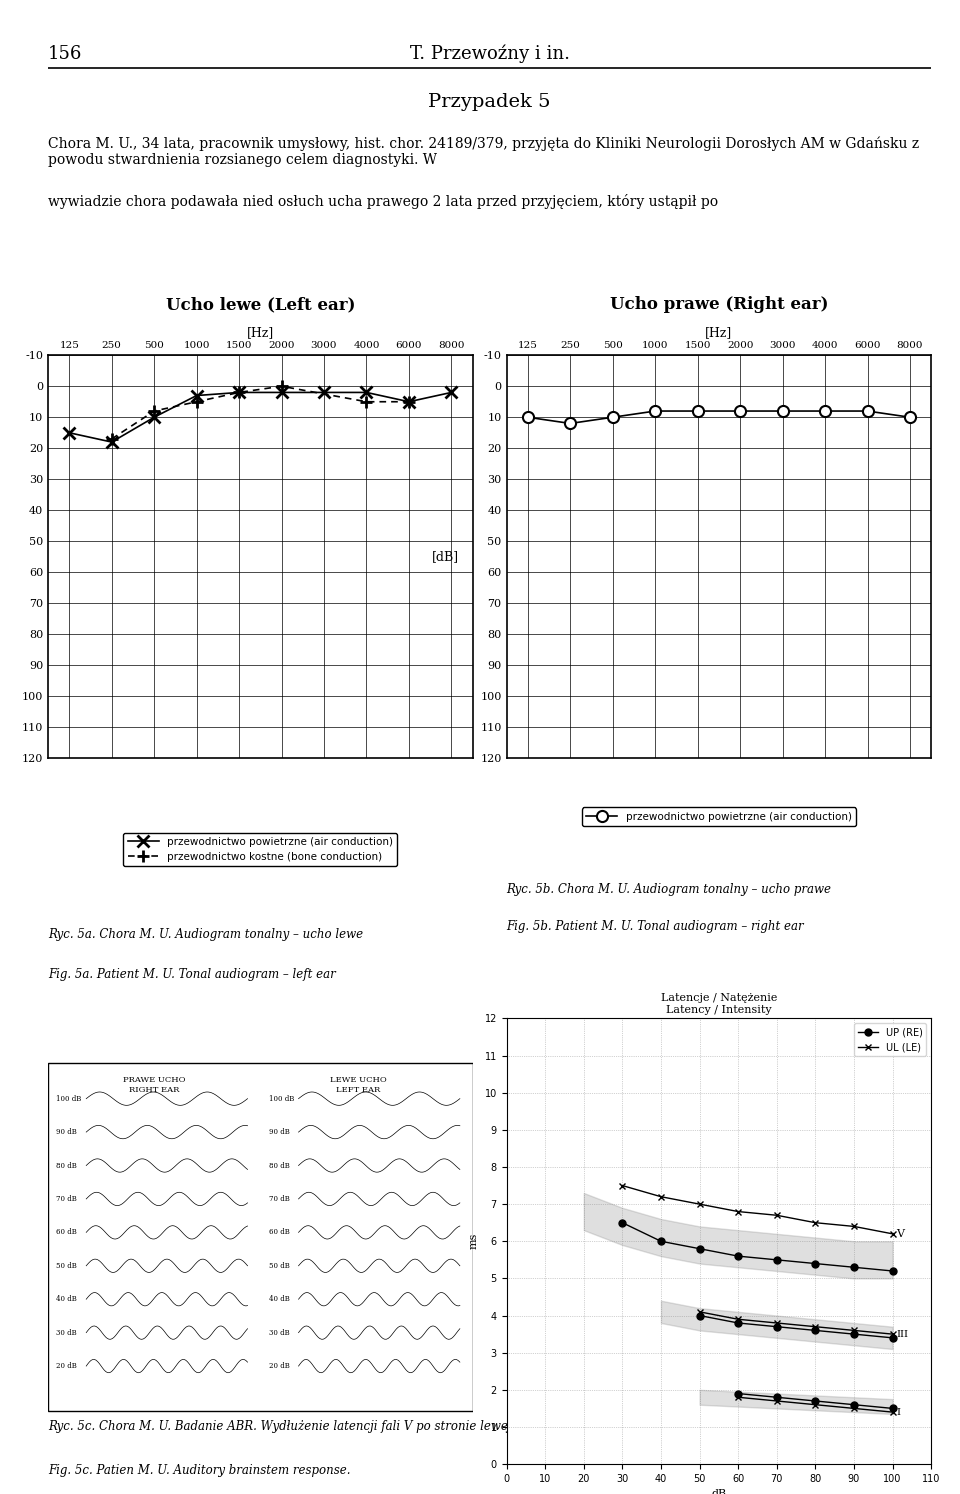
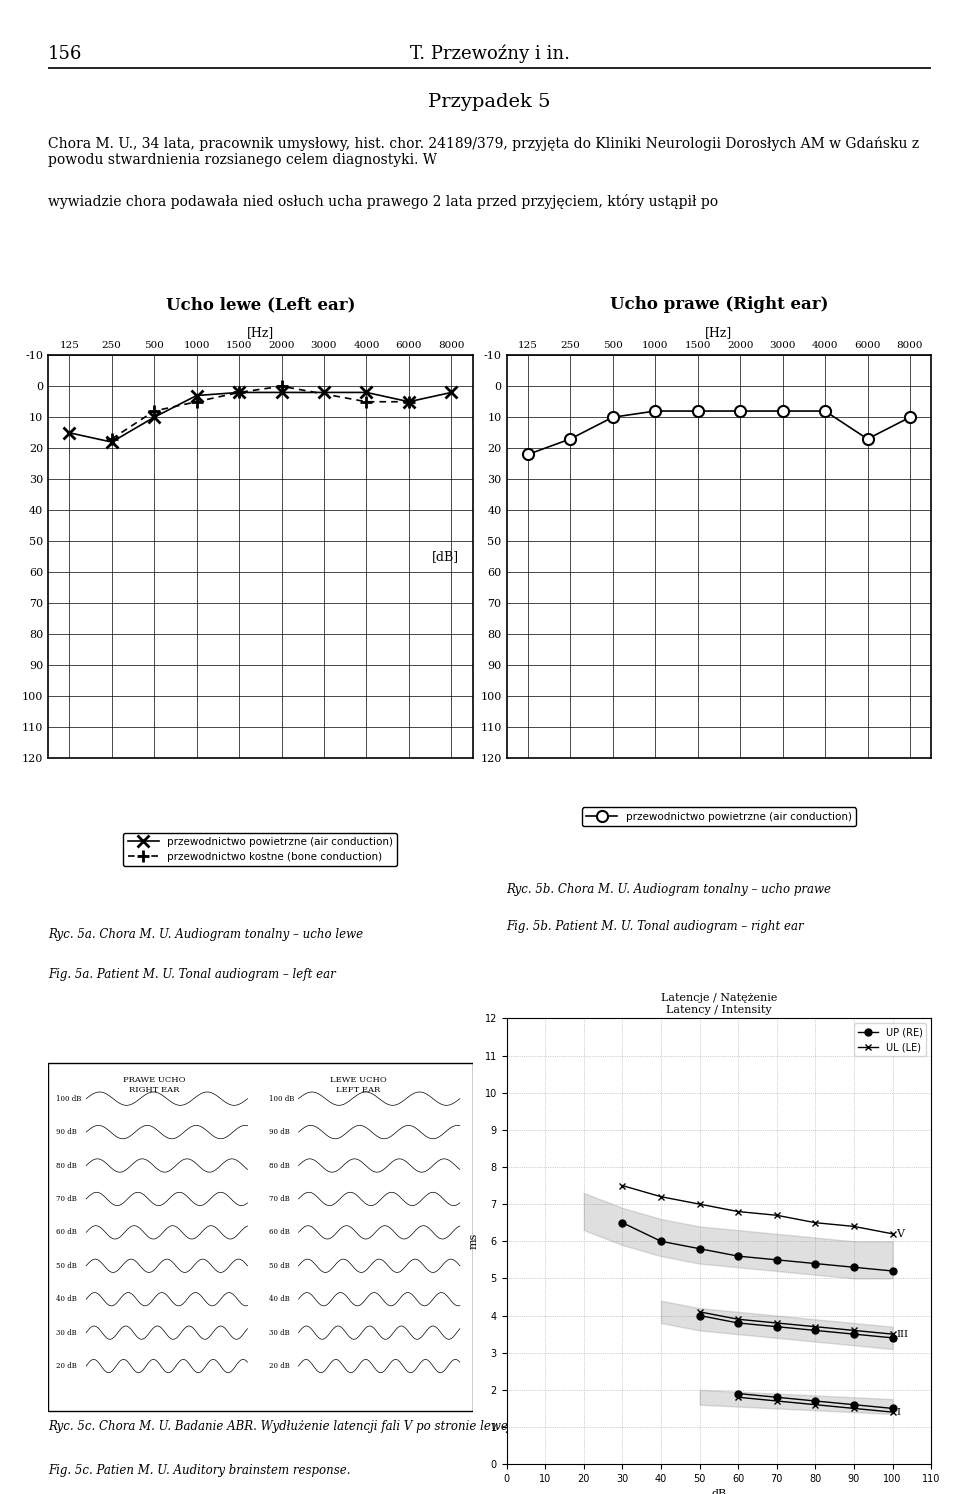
Ucho prawe (Right ear)/125: 10 -> 22
Ucho prawe (Right ear)/250: 12 -> 17
Ucho prawe (Right ear)/6000: 8 -> 17
